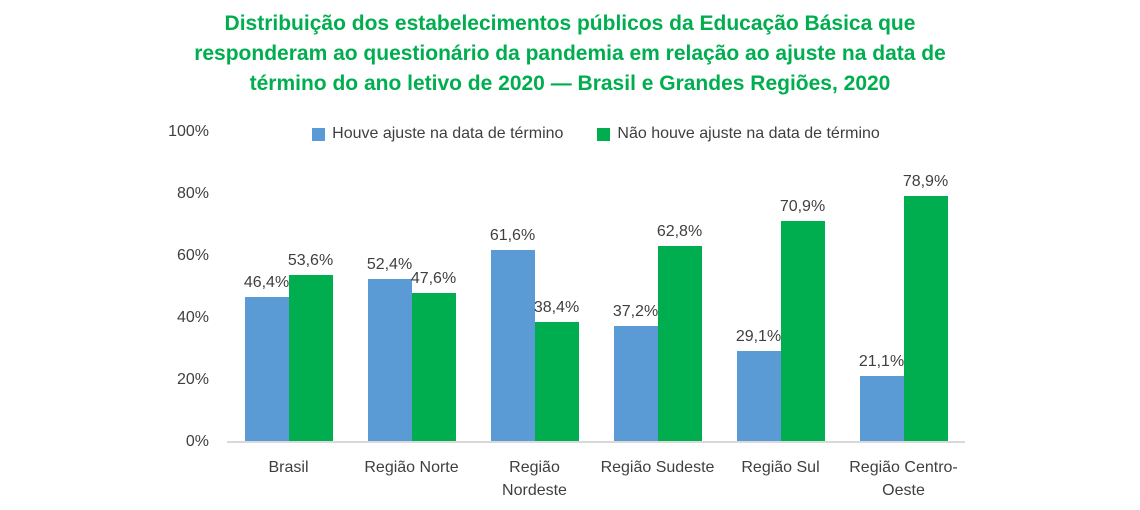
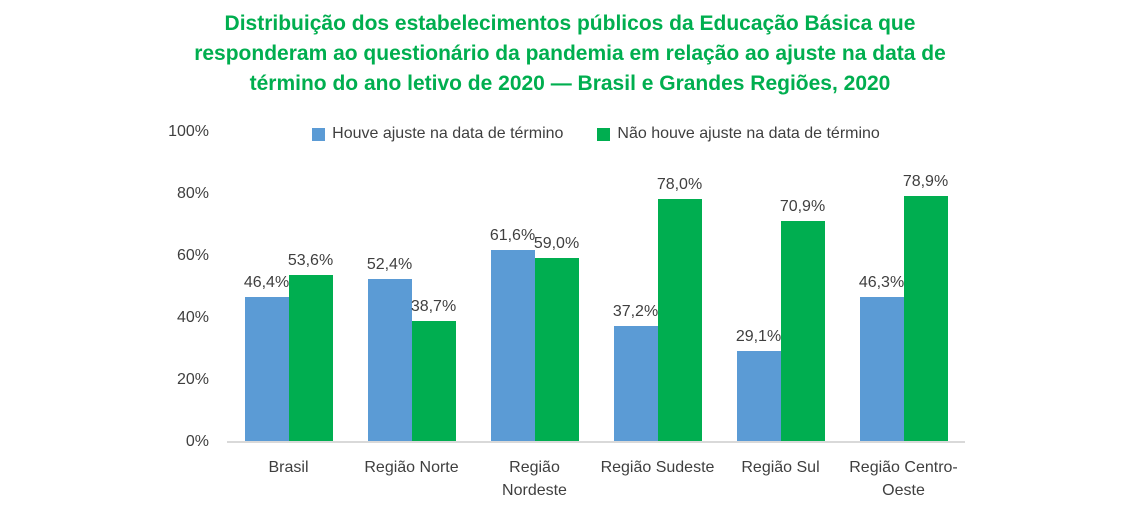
Não houve ajuste na data de término/Região Norte: 47,6% -> 38,7%
Não houve ajuste na data de término/Região Nordeste: 38,4% -> 59,0%
Não houve ajuste na data de término/Região Sudeste: 62,8% -> 78,0%
Houve ajuste na data de término/Região Centro-Oeste: 21,1% -> 46,3%
